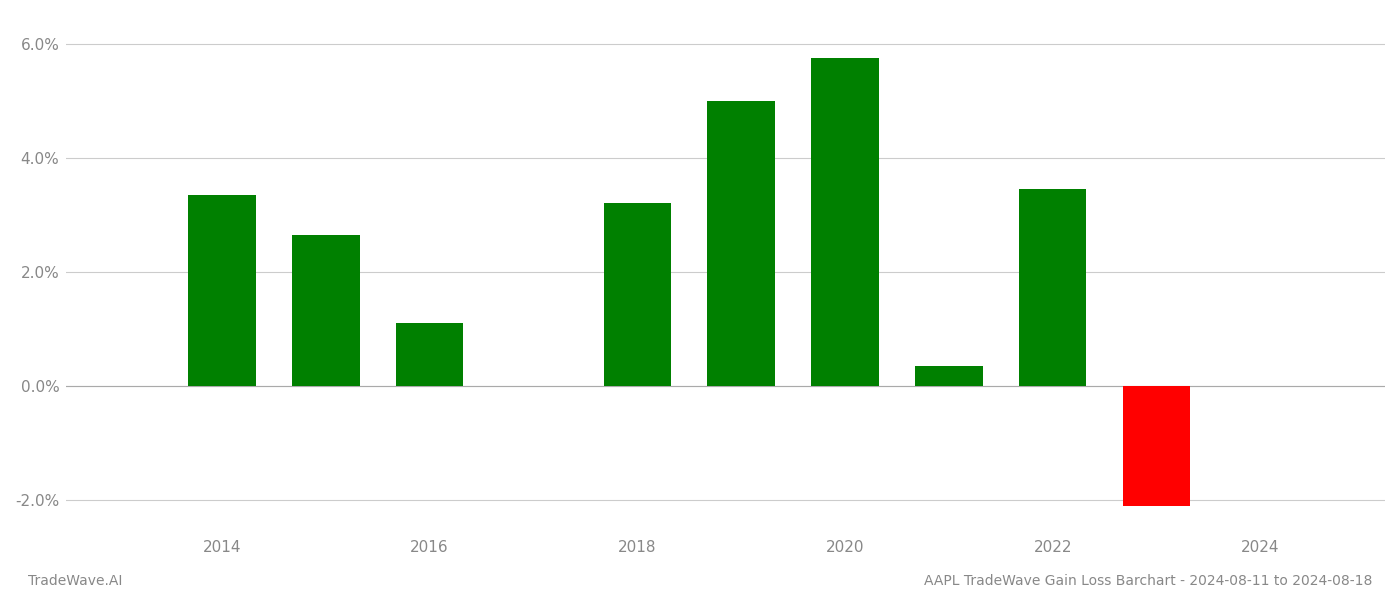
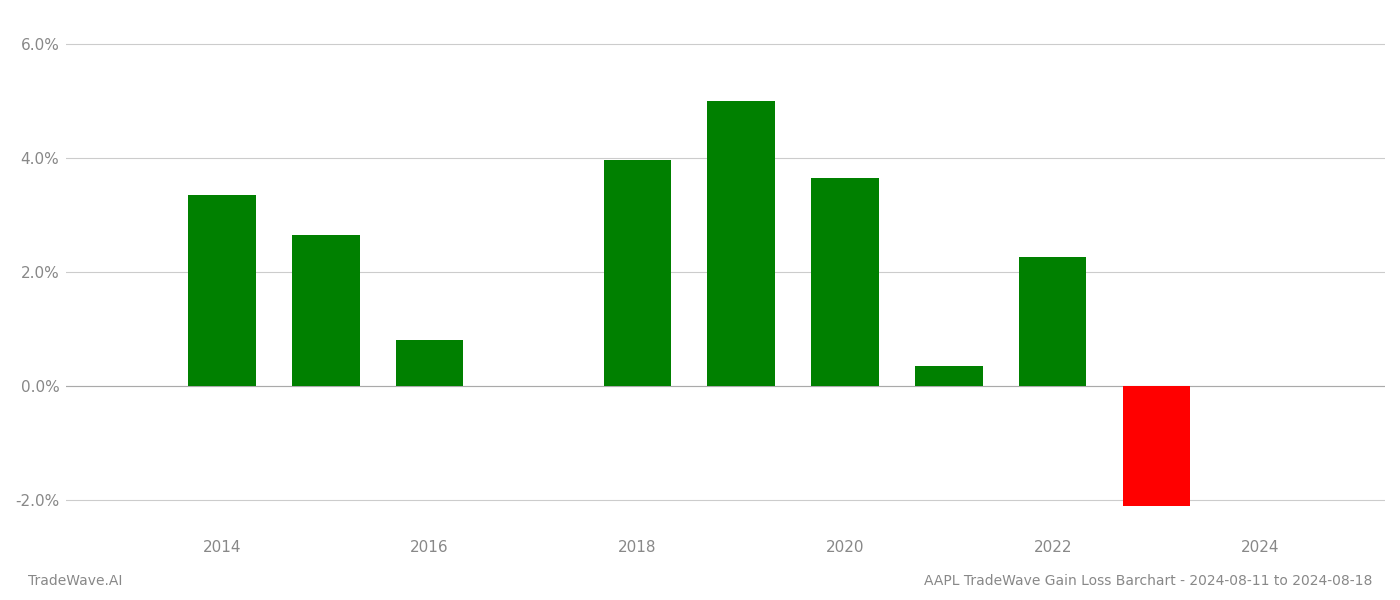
2016: 1.10% -> 0.80%
2018: 3.20% -> 3.96%
2020: 5.75% -> 3.64%
2022: 3.45% -> 2.26%
